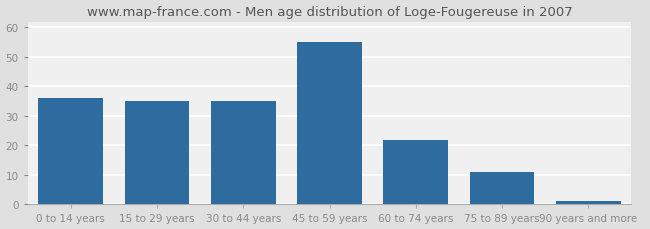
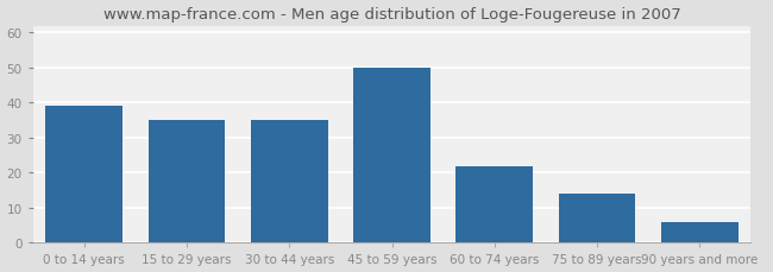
0 to 14 years: 36 -> 39
45 to 59 years: 55 -> 50
75 to 89 years: 11 -> 14
90 years and more: 1 -> 6
